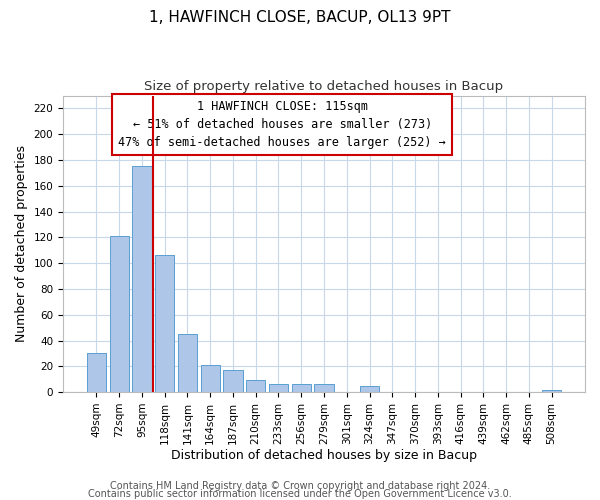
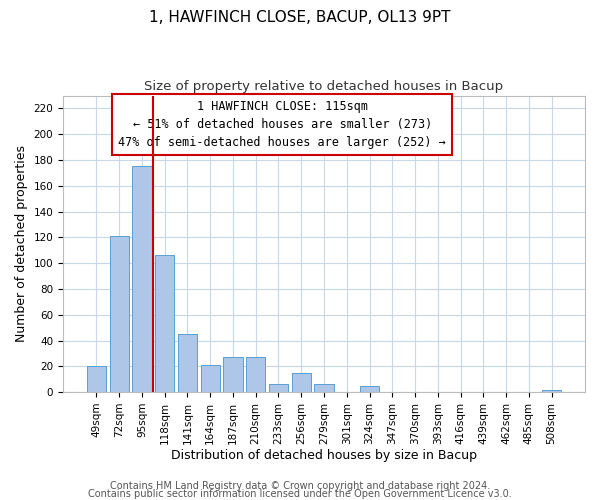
49sqm: 30 -> 20
187sqm: 17 -> 27
210sqm: 9 -> 27
256sqm: 6 -> 15
